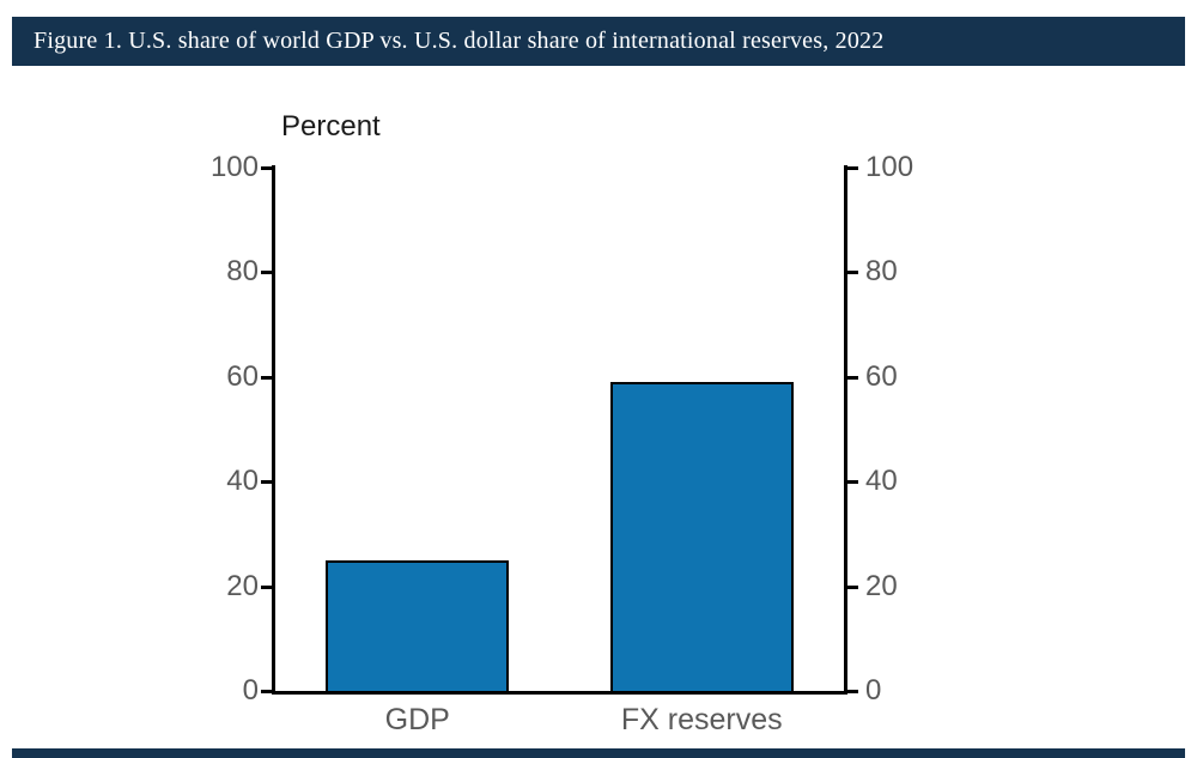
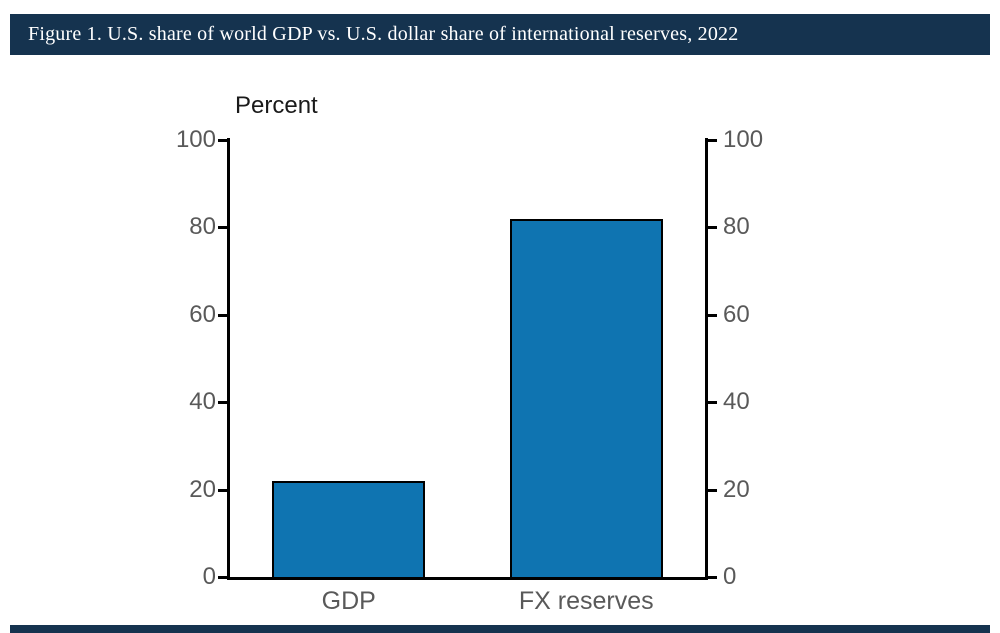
GDP: 25 -> 22
FX reserves: 59 -> 82
